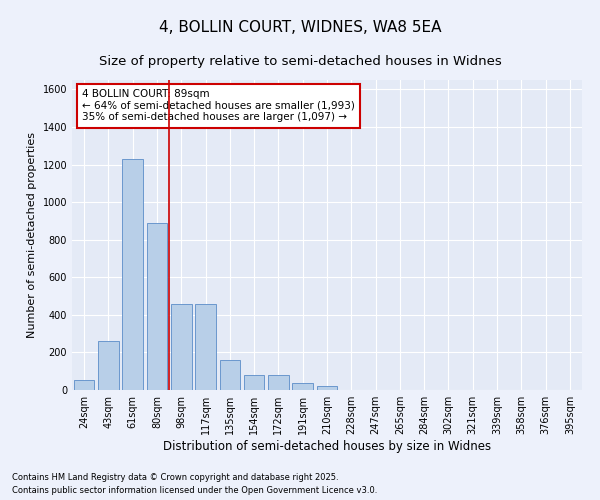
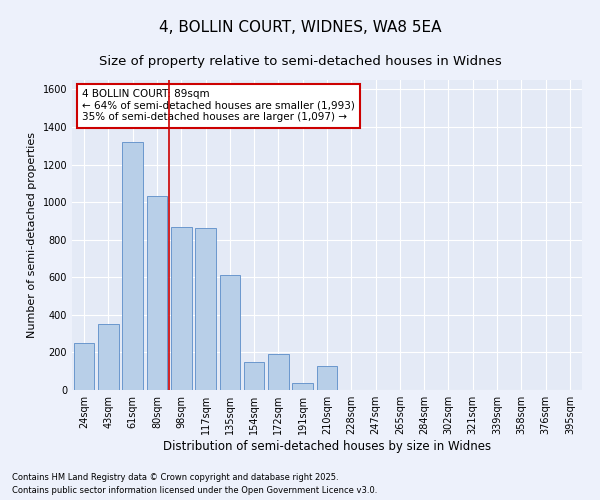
24sqm: 60 -> 250
43sqm: 260 -> 350
61sqm: 1230 -> 1320
80sqm: 890 -> 1030
98sqm: 460 -> 870
117sqm: 460 -> 860
135sqm: 160 -> 610
154sqm: 80 -> 150
172sqm: 80 -> 190
210sqm: 20 -> 130
